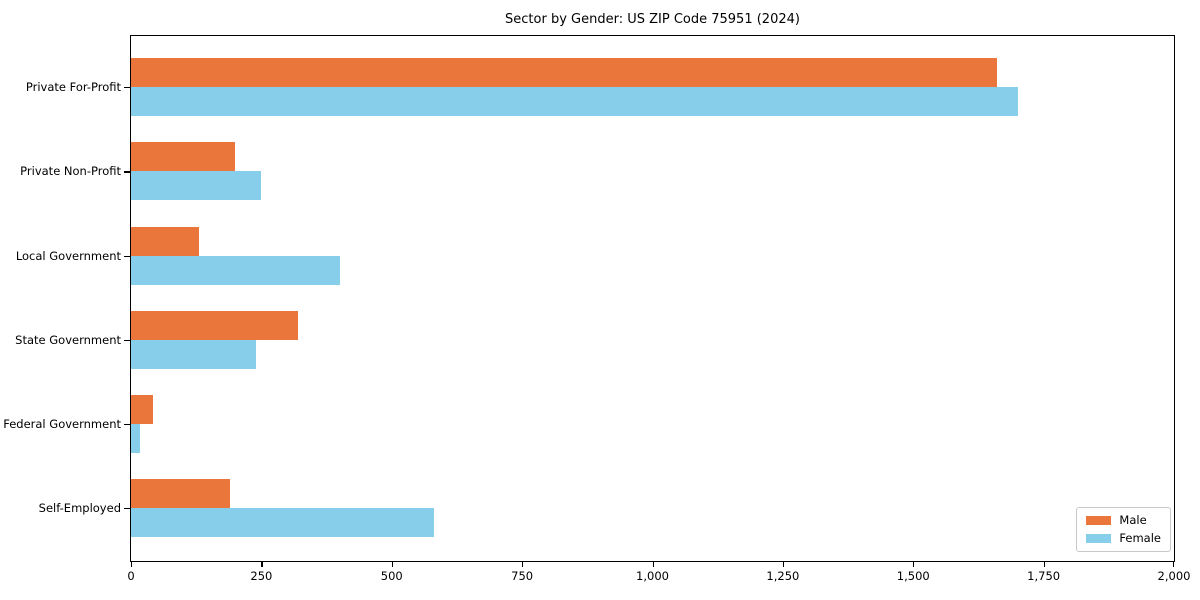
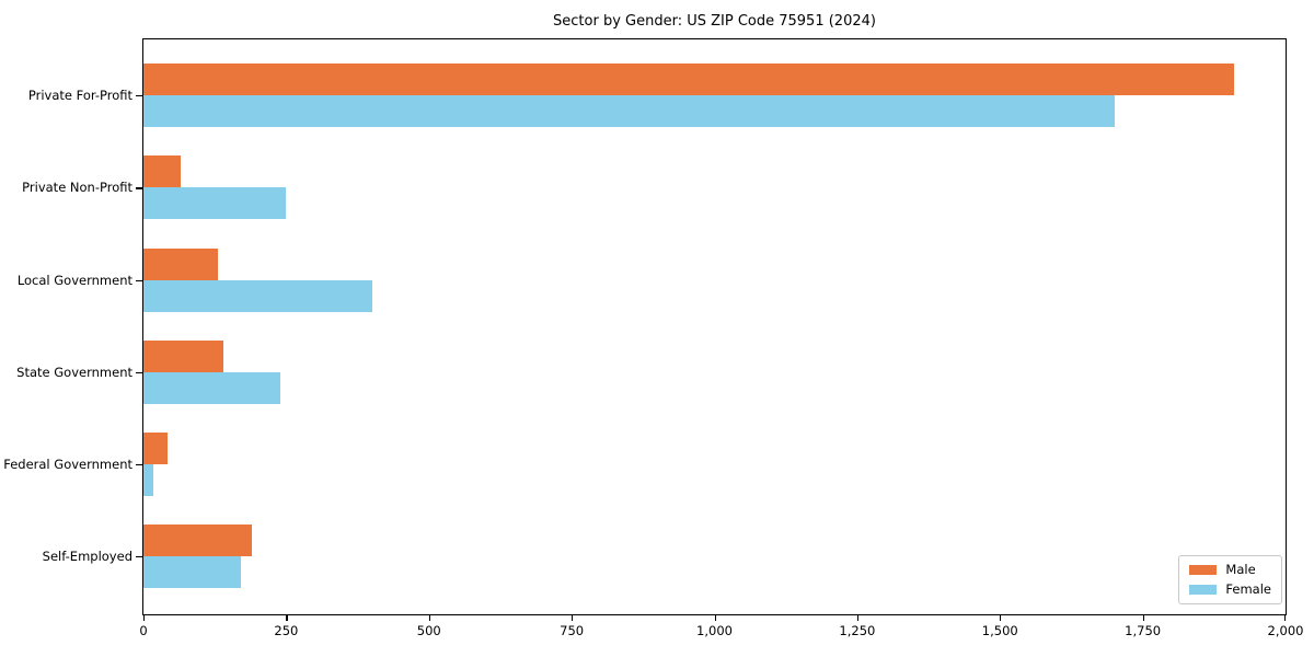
Male/Private For-Profit: 1660 -> 1910
Male/Private Non-Profit: 200 -> 60
Male/State Government: 320 -> 140
Female/Self-Employed: 580 -> 170
